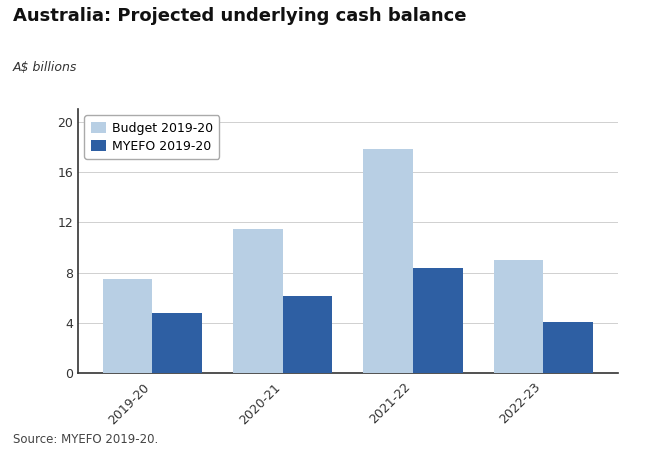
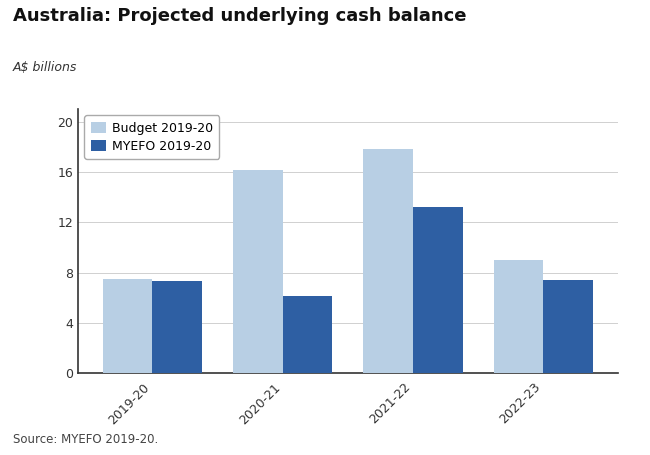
MYEFO 2019-20/2019-20: 4.8 -> 7.3
Budget 2019-20/2020-21: 11.5 -> 16.2
MYEFO 2019-20/2021-22: 8.4 -> 13.2
MYEFO 2019-20/2022-23: 4.1 -> 7.4
